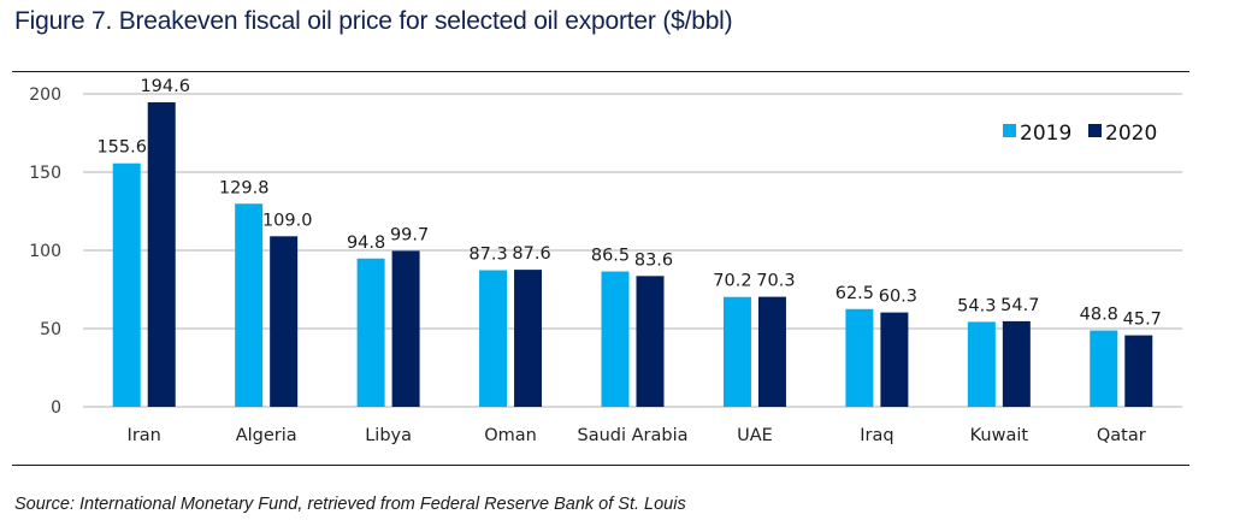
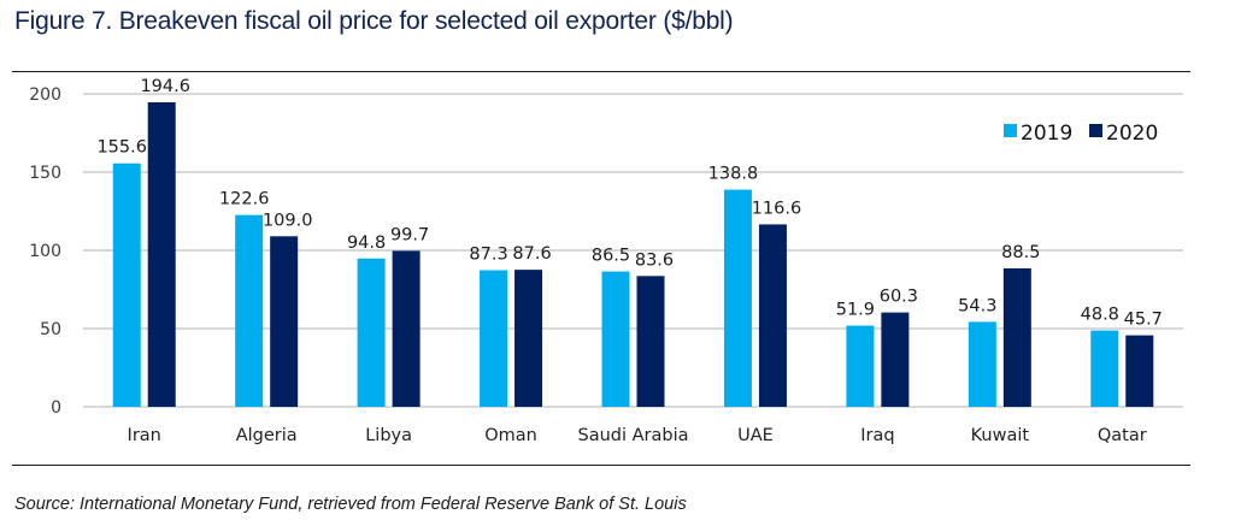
2019/Algeria: 129.8 -> 122.6
2019/UAE: 70.2 -> 138.8
2020/UAE: 70.3 -> 116.6
2019/Iraq: 62.5 -> 51.9
2020/Kuwait: 54.7 -> 88.5
